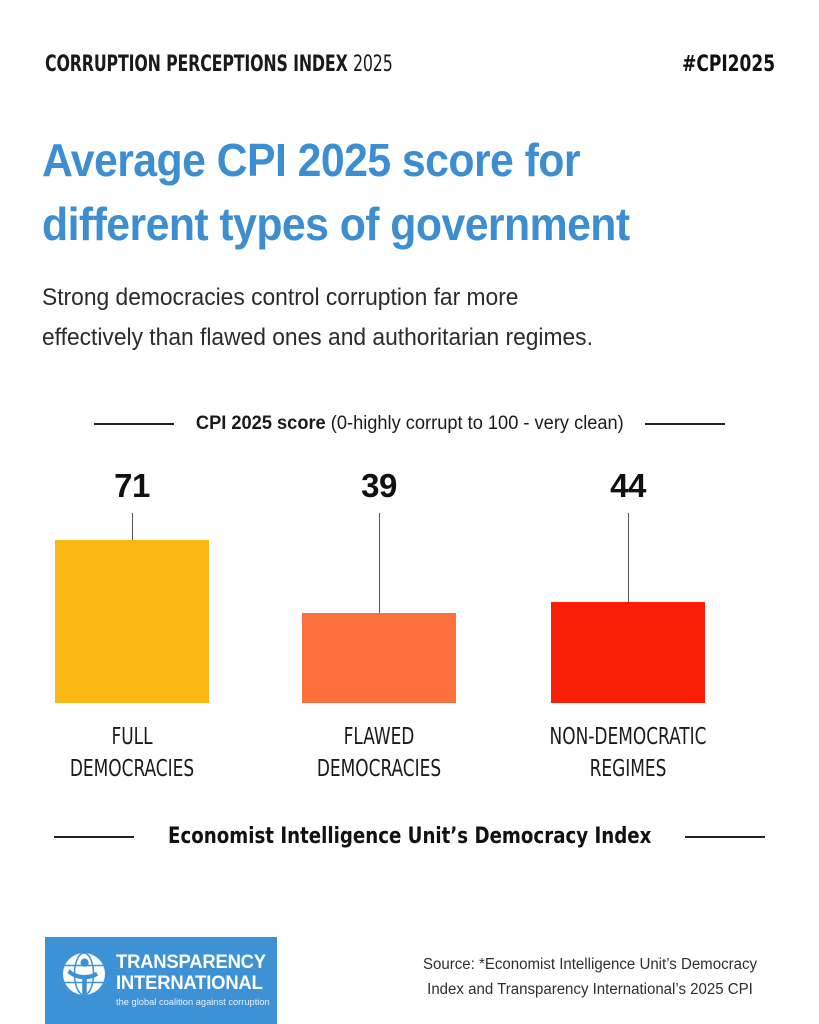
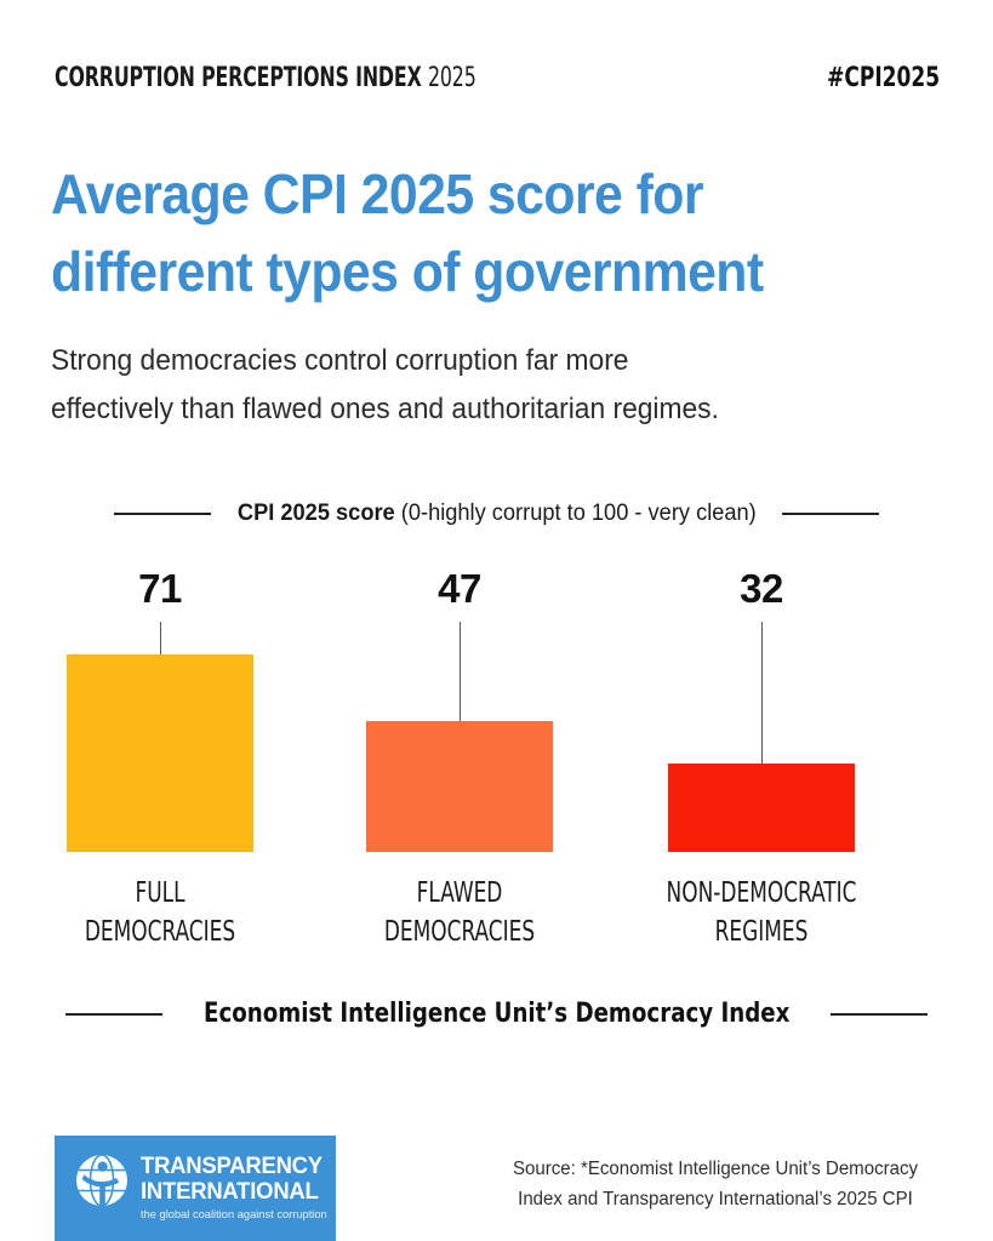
FLAWED DEMOCRACIES: 39 -> 47
NON-DEMOCRATIC REGIMES: 44 -> 32
